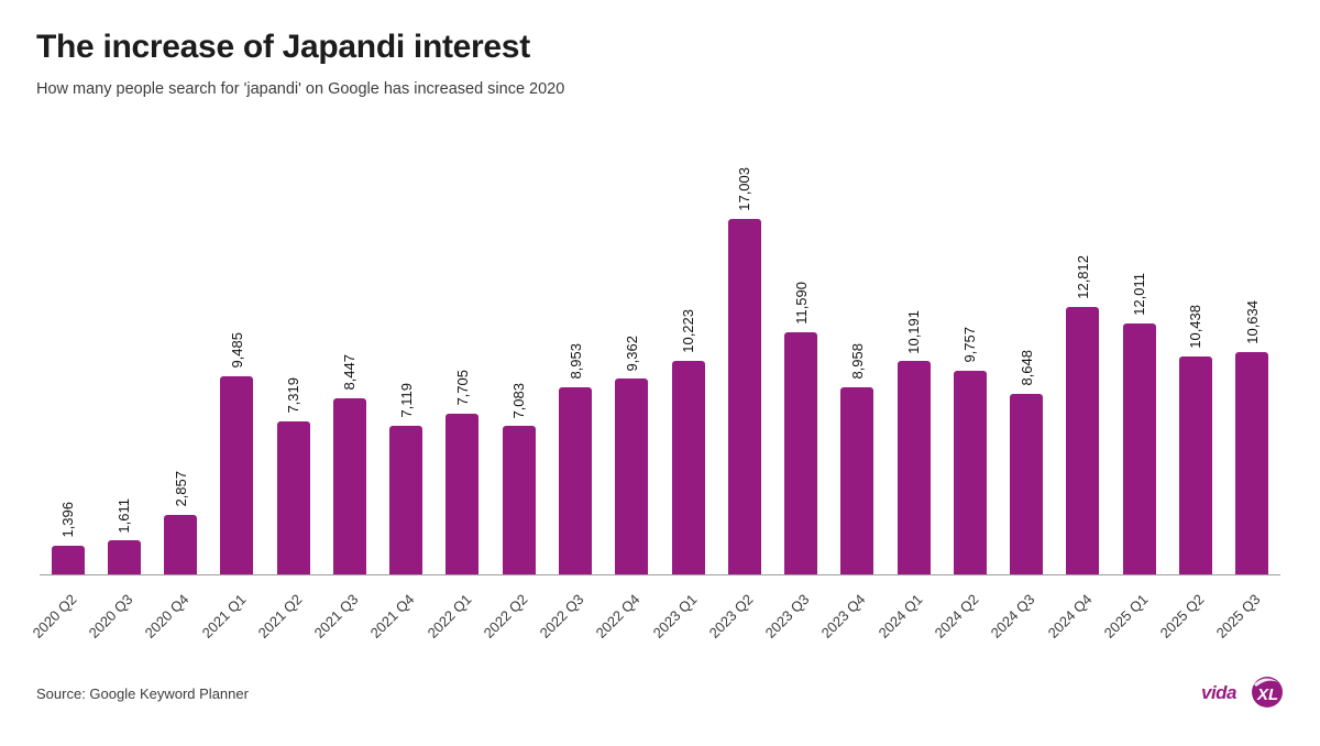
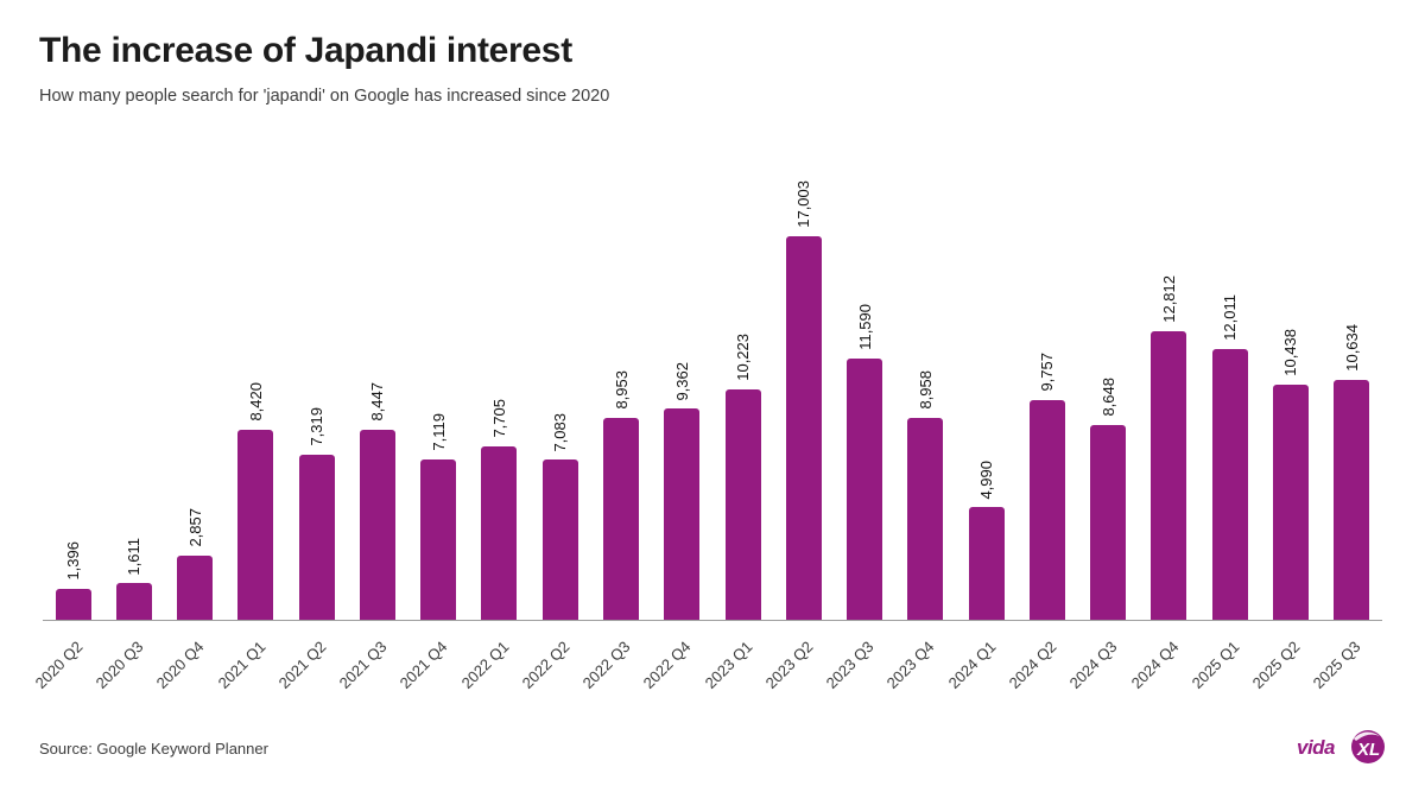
2021 Q1: 9,485 -> 8,420
2024 Q1: 10,191 -> 4,990
